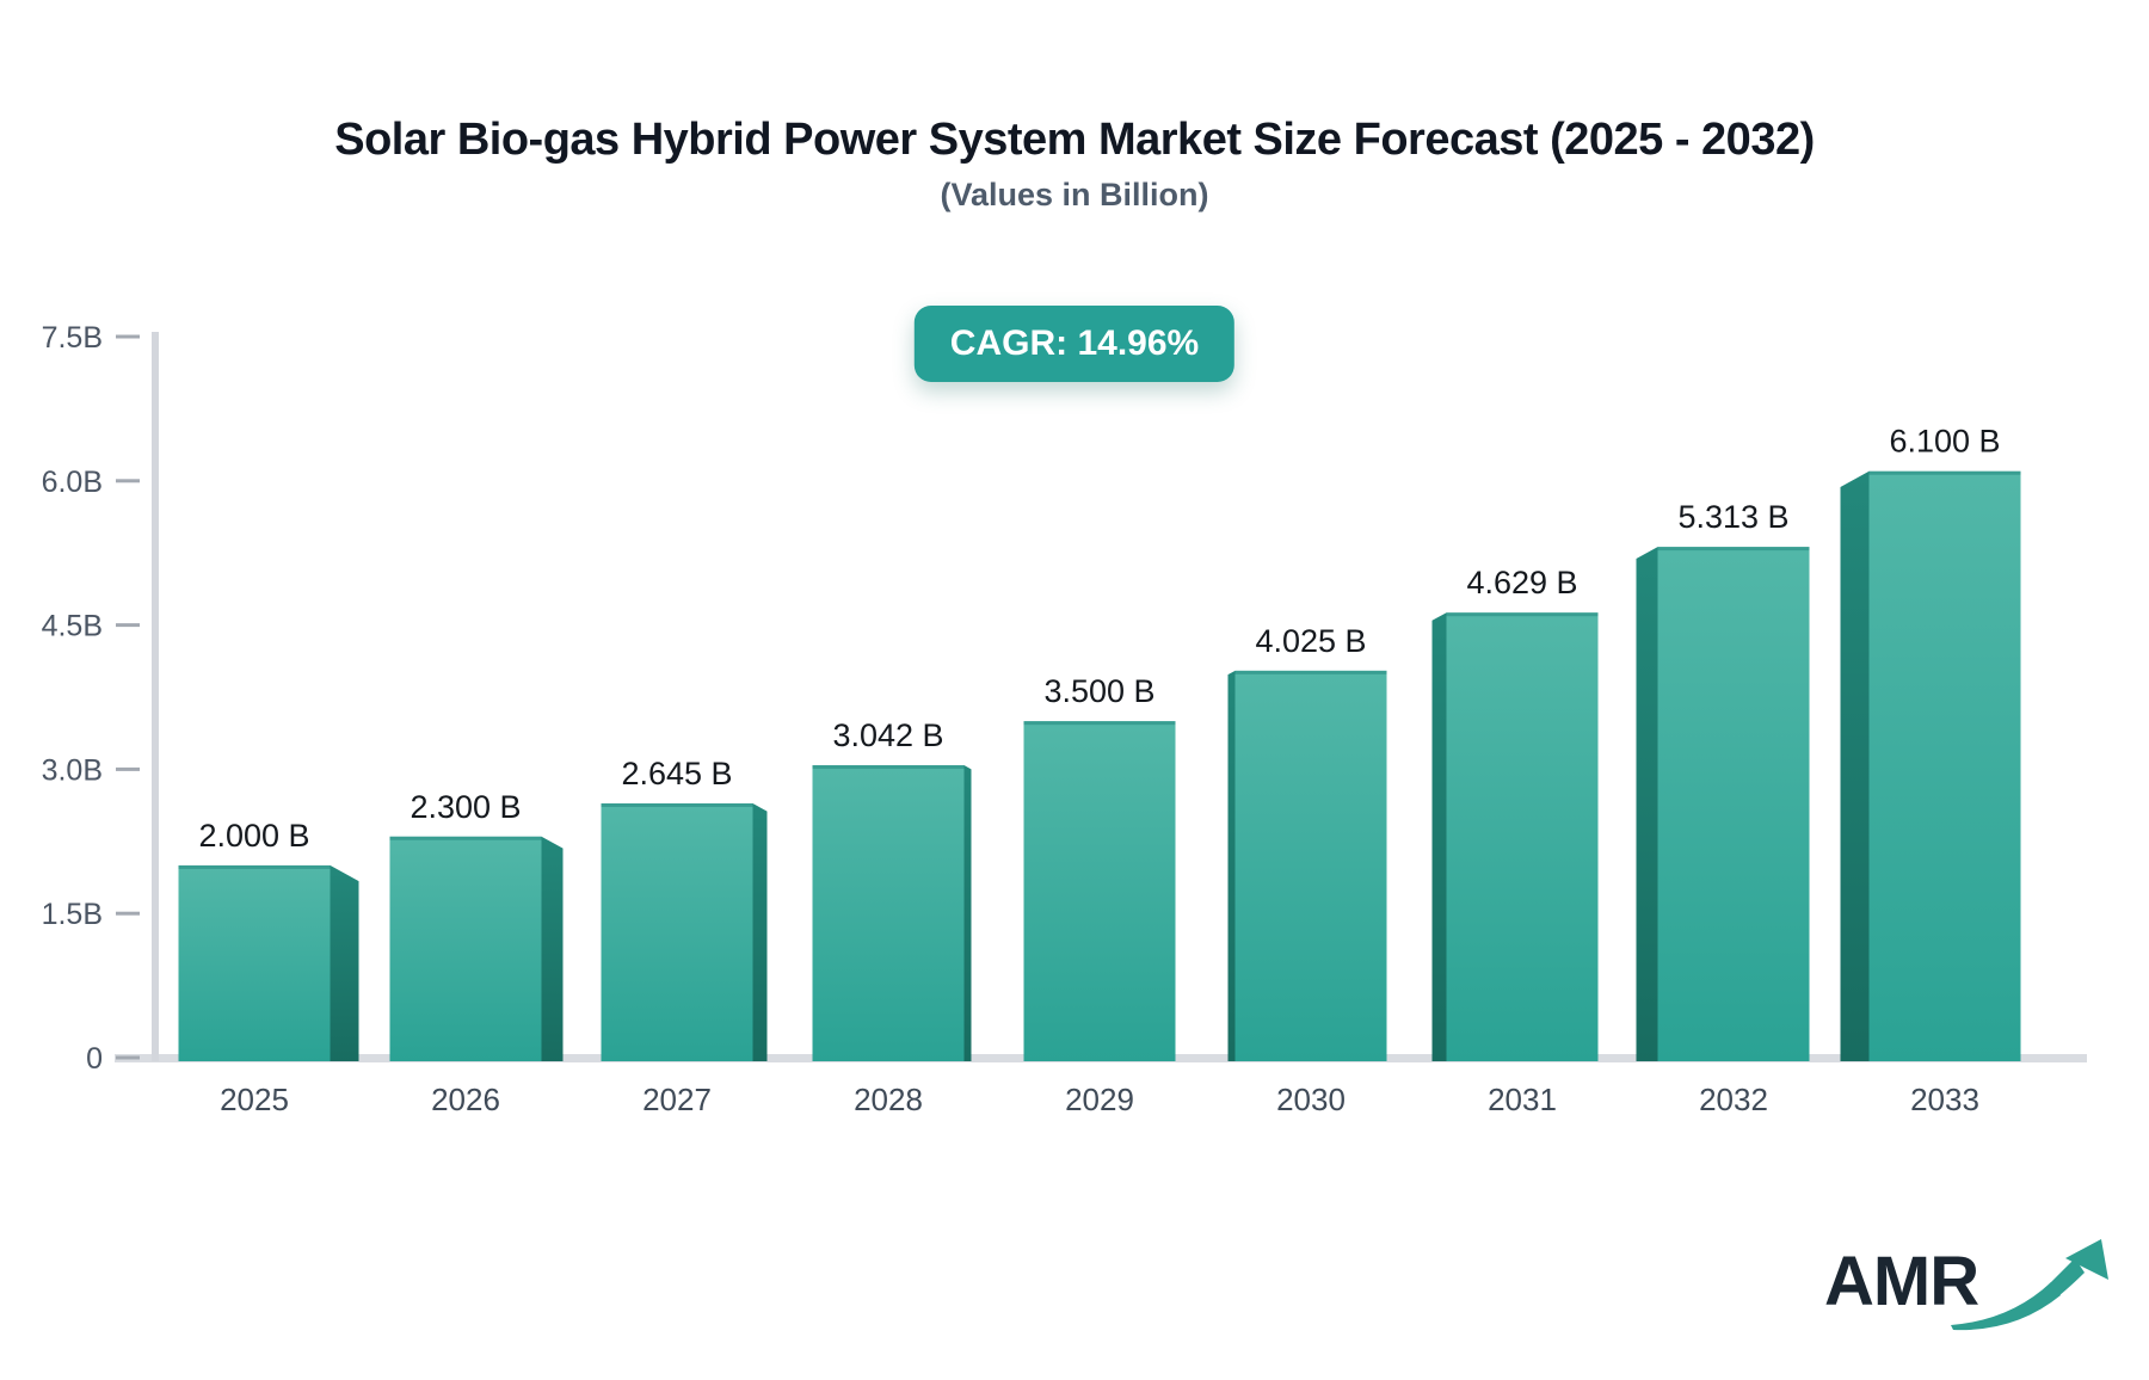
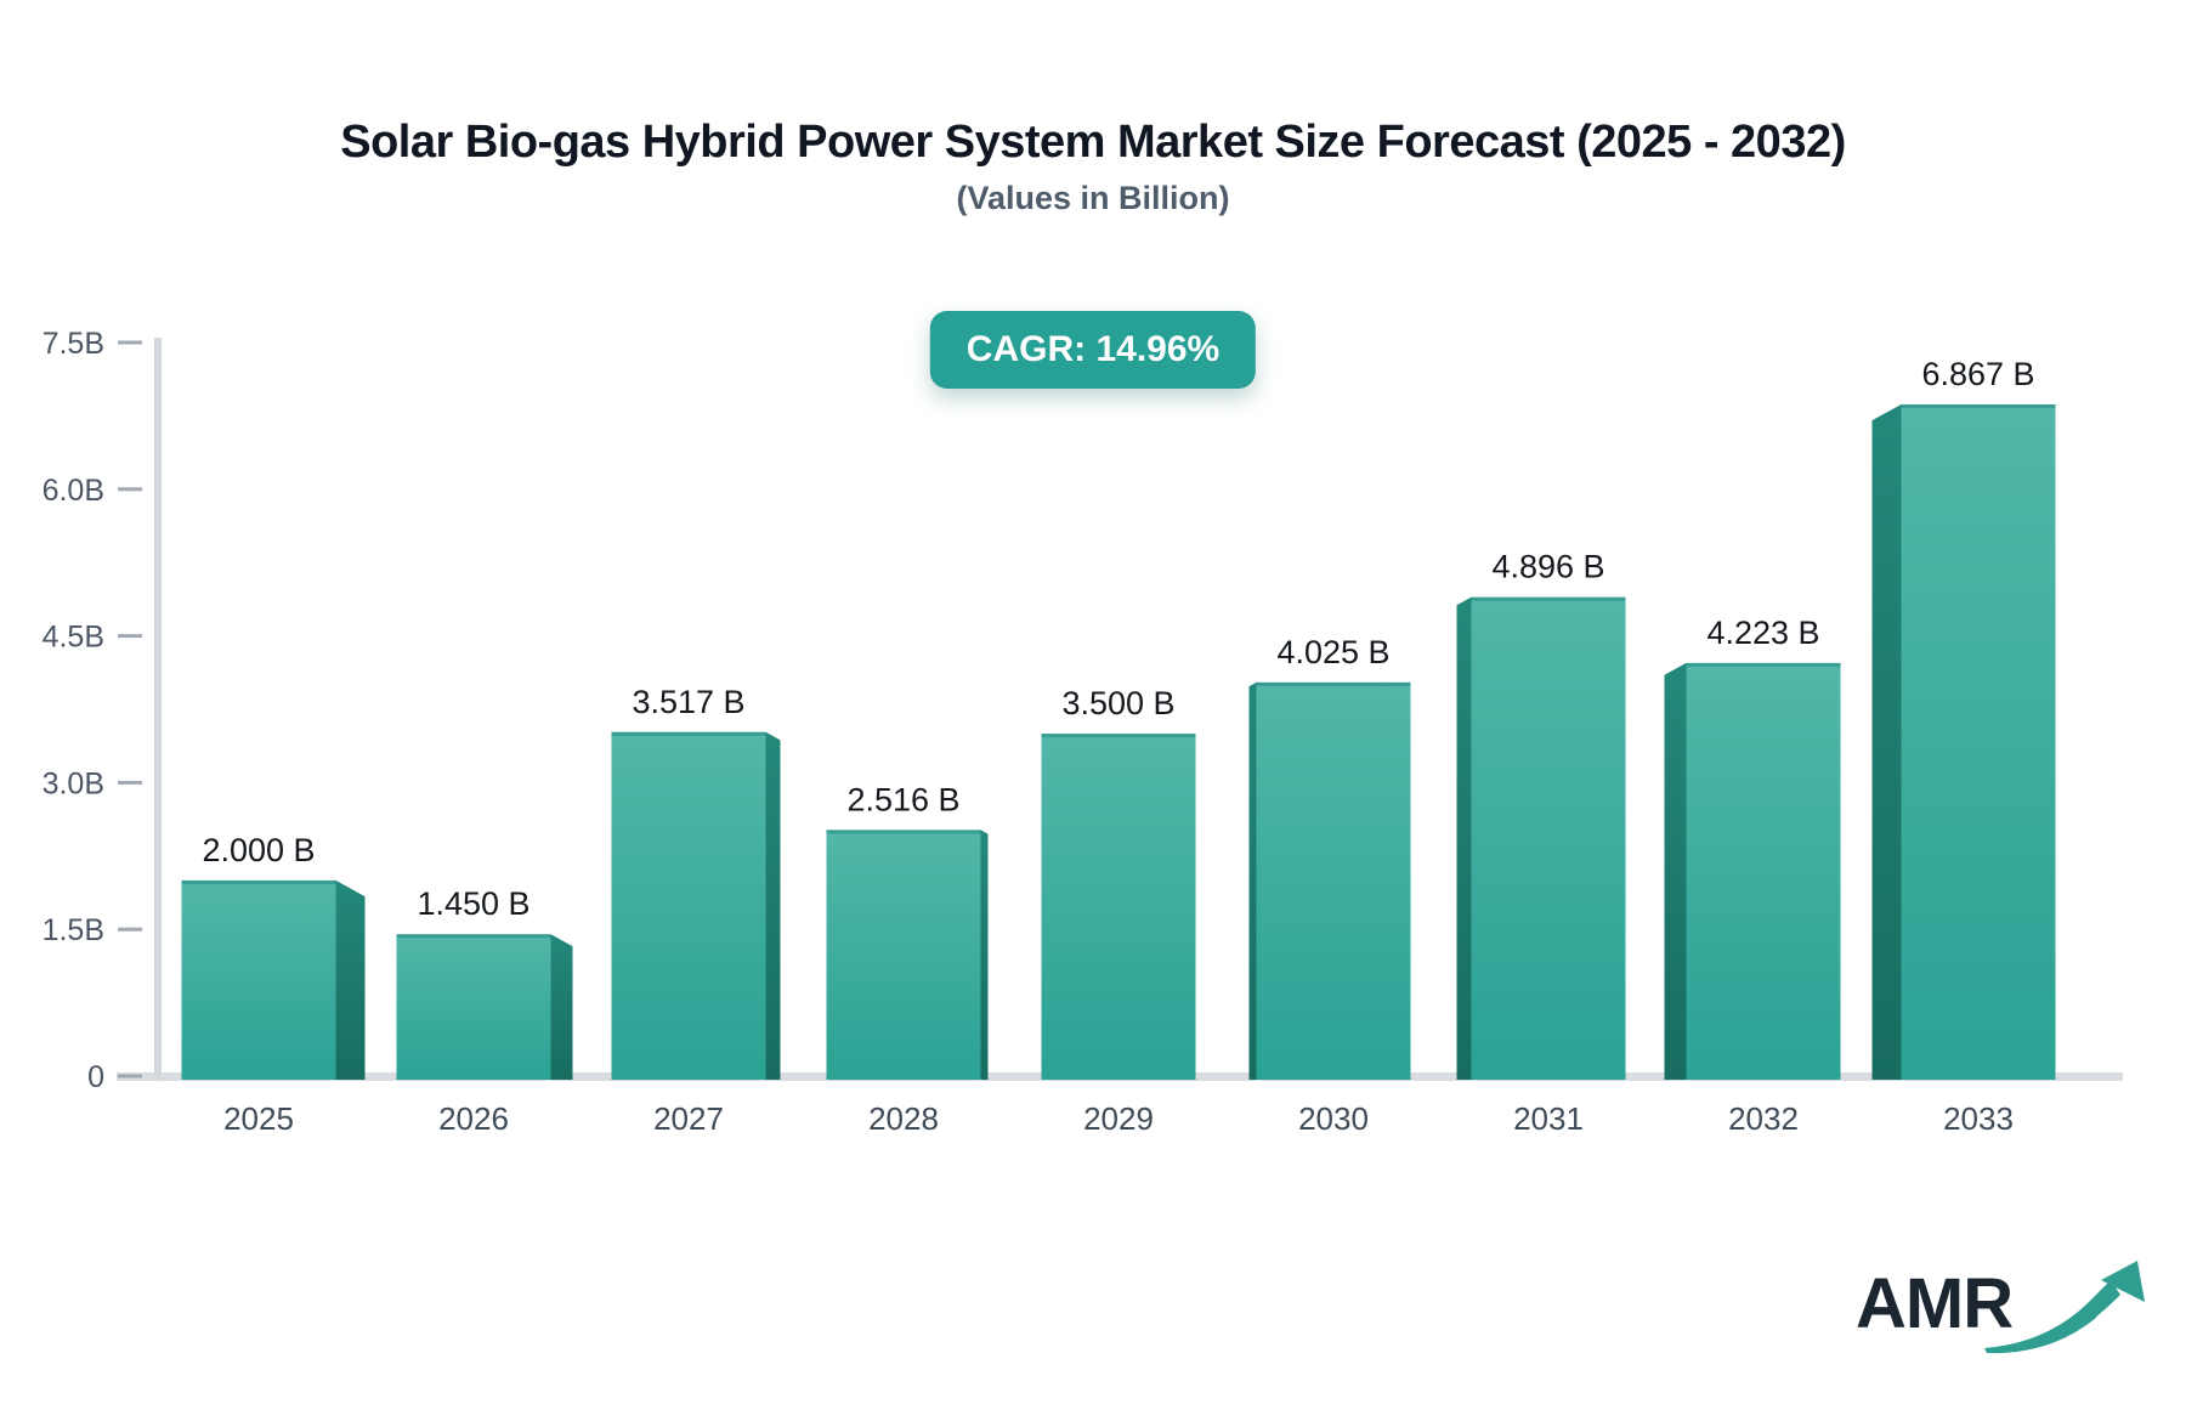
2026: 2.300 -> 1.450
2027: 2.645 -> 3.517
2028: 3.042 -> 2.516
2031: 4.629 -> 4.896
2032: 5.313 -> 4.223
2033: 6.100 -> 6.867
